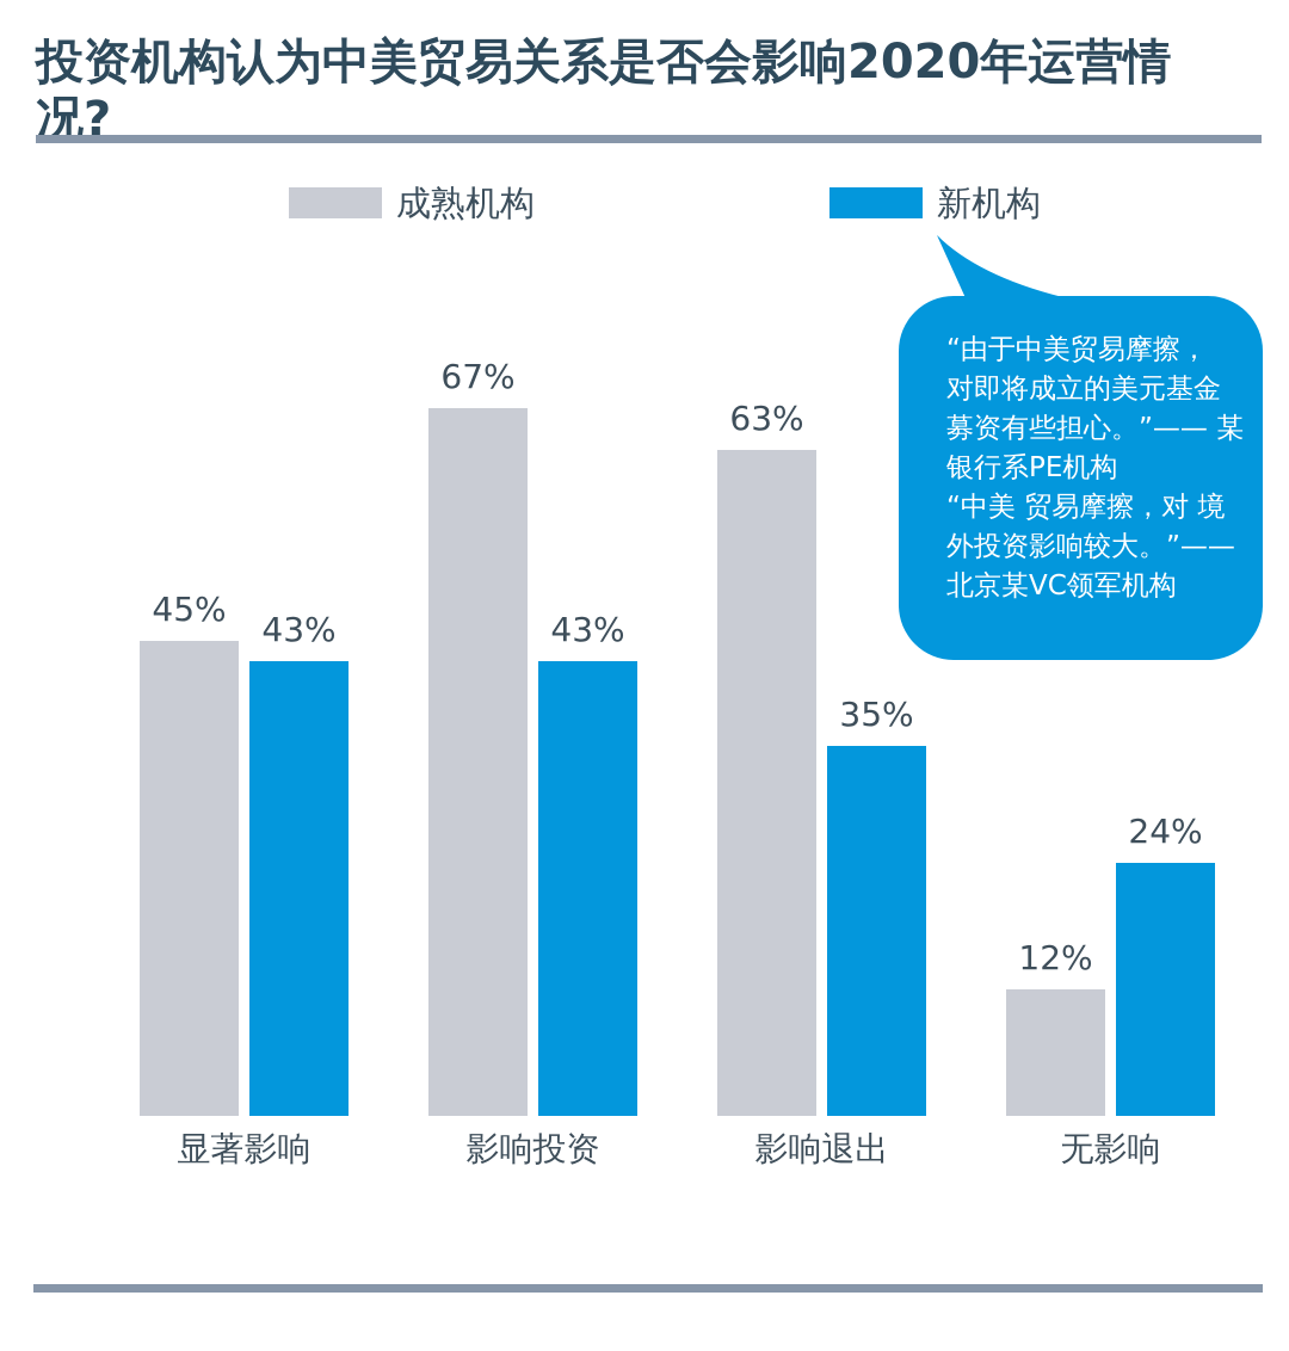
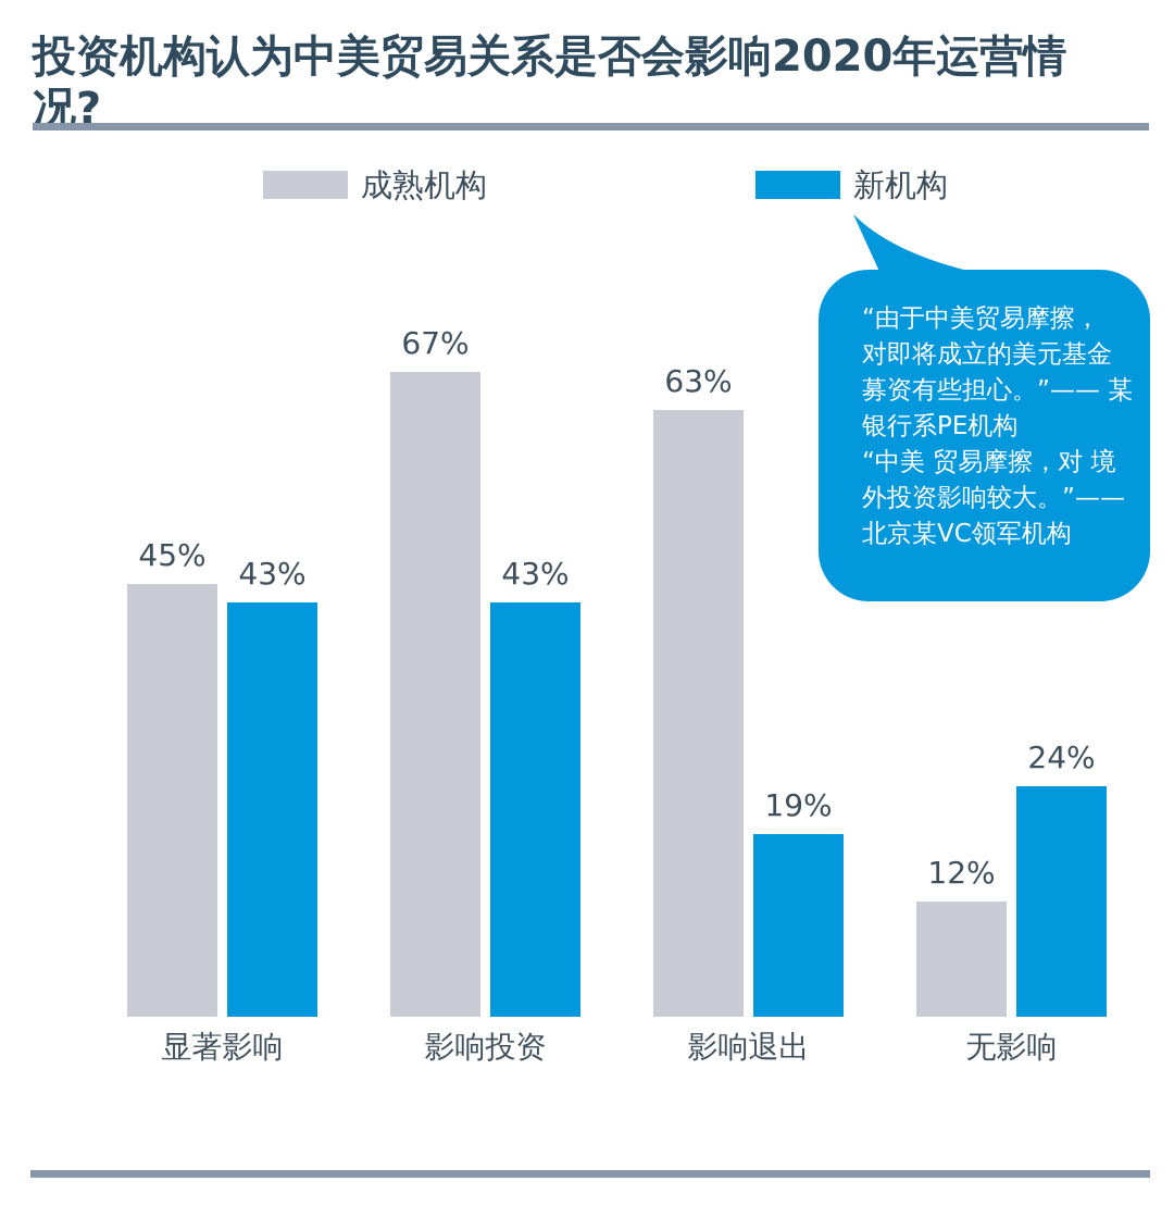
新机构/影响退出: 35% -> 19%
